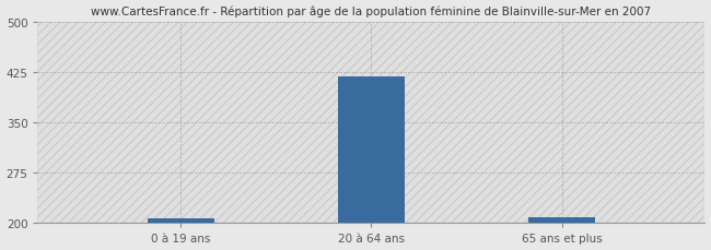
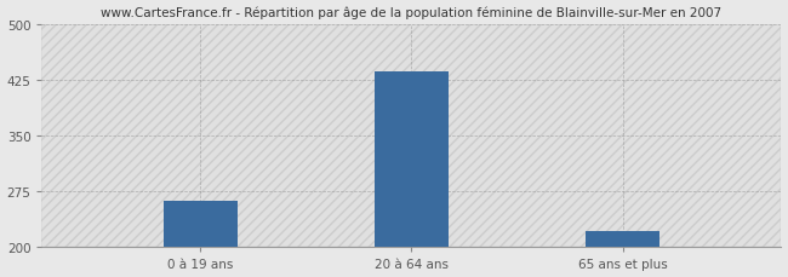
0 à 19 ans: 207 -> 262
20 à 64 ans: 418 -> 436
65 ans et plus: 208 -> 222
